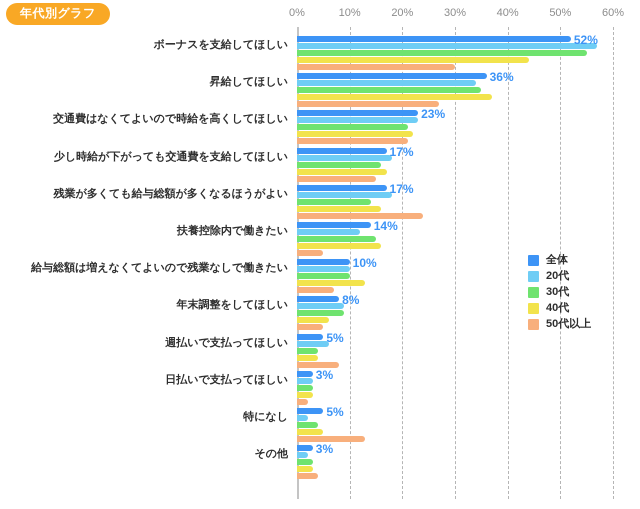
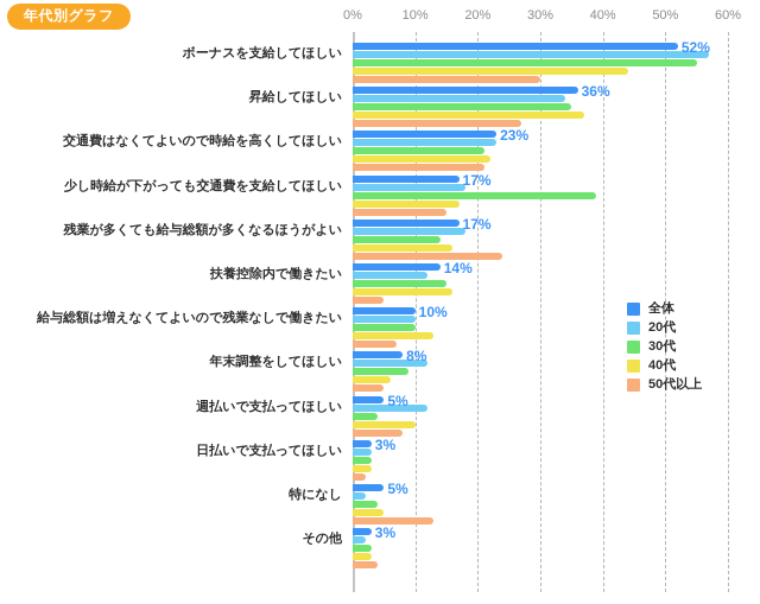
30代/少し時給が下がっても交通費を支給してほしい: 16% -> 39%
20代/年末調整をしてほしい: 9% -> 12%
20代/週払いで支払ってほしい: 6% -> 12%
40代/週払いで支払ってほしい: 4% -> 10%
